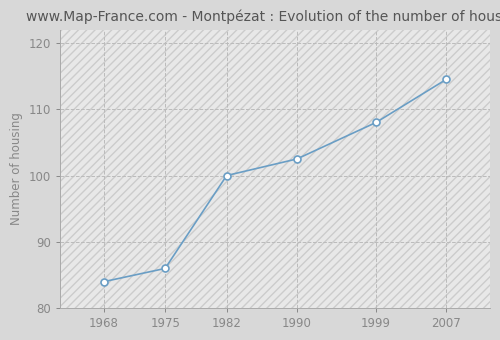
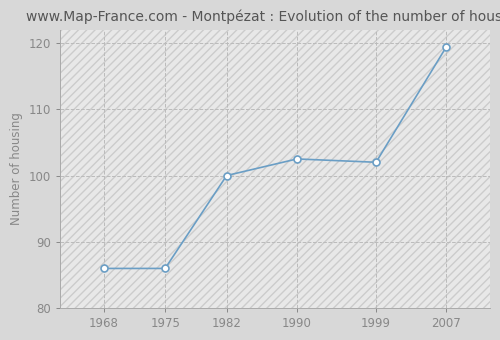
1968: 84.0 -> 86.0
1999: 108.0 -> 102.0
2007: 114.5 -> 119.4
